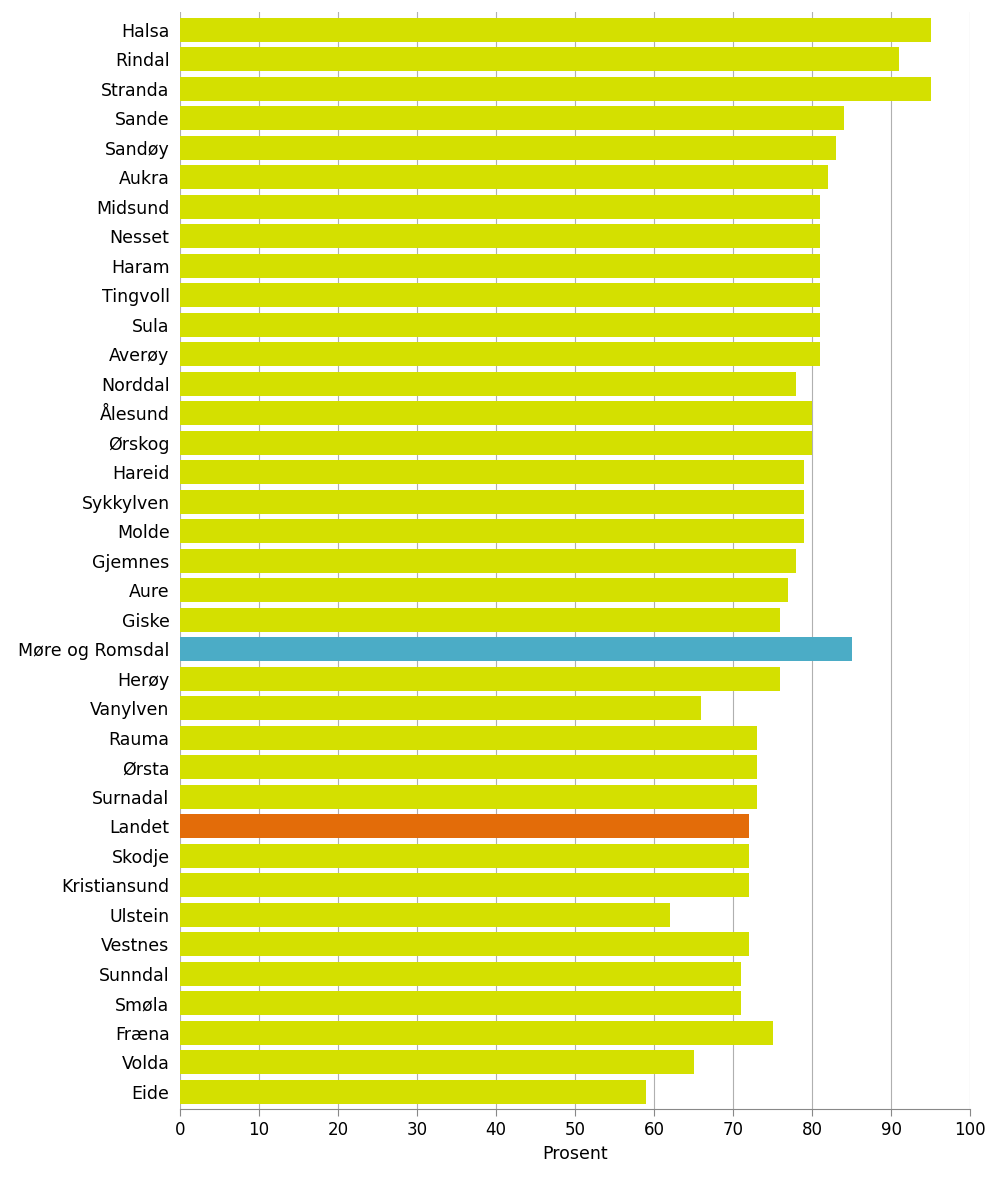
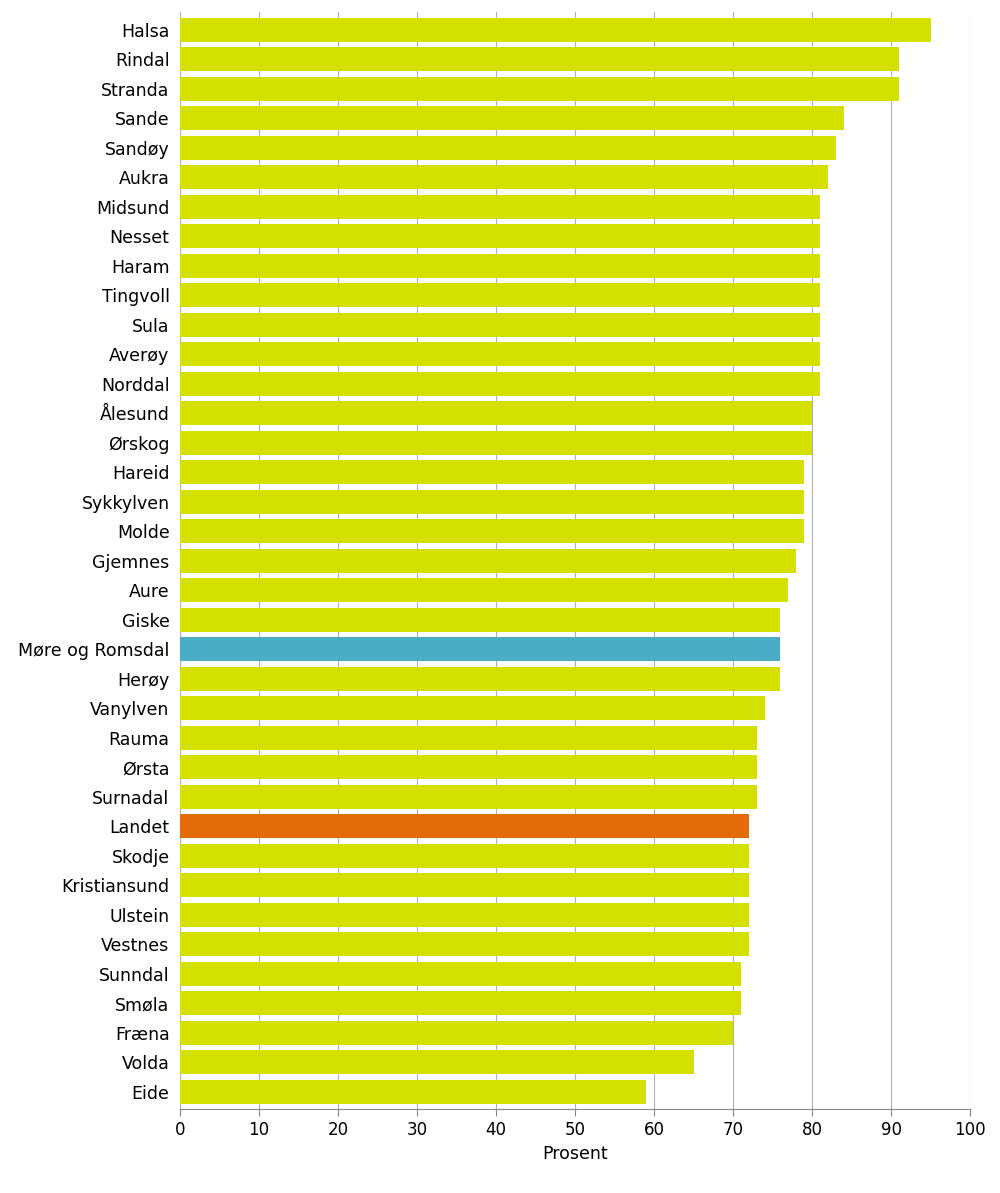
Stranda: 95 -> 91
Norddal: 78 -> 81
Møre og Romsdal: 85 -> 76
Vanylven: 66 -> 74
Ulstein: 62 -> 72
Fræna: 75 -> 70
